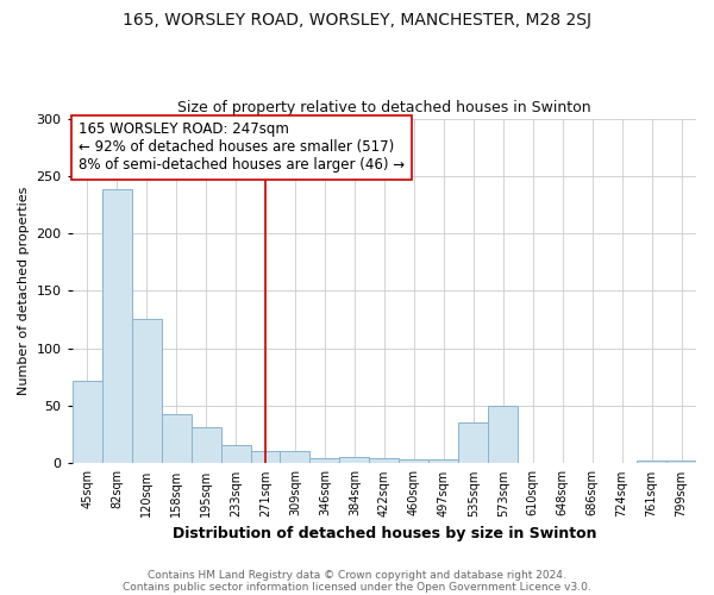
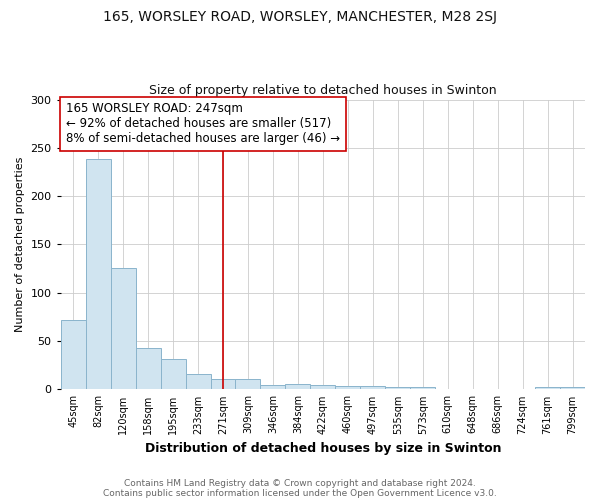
535sqm: 36 -> 3
573sqm: 50 -> 2
